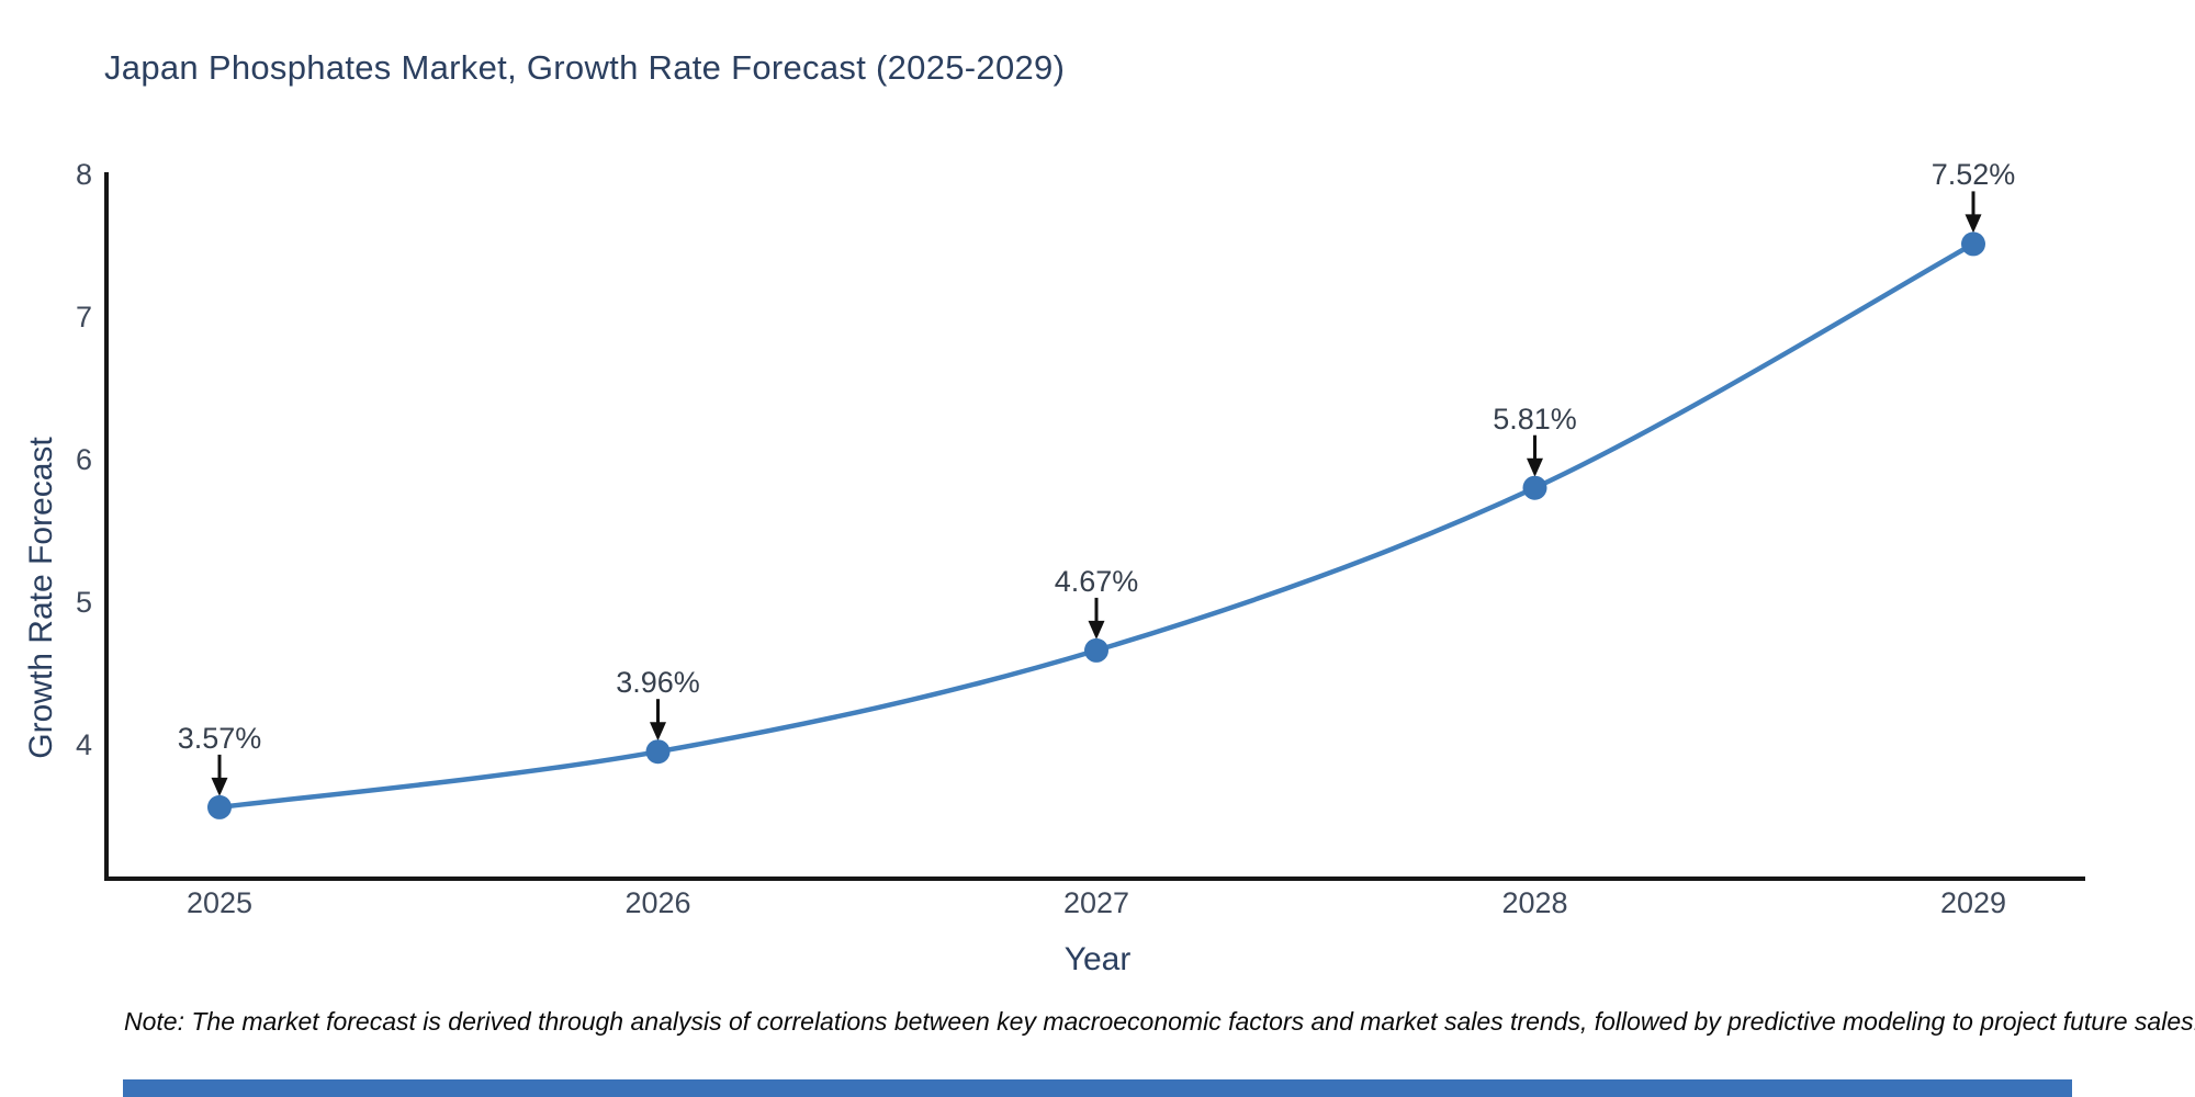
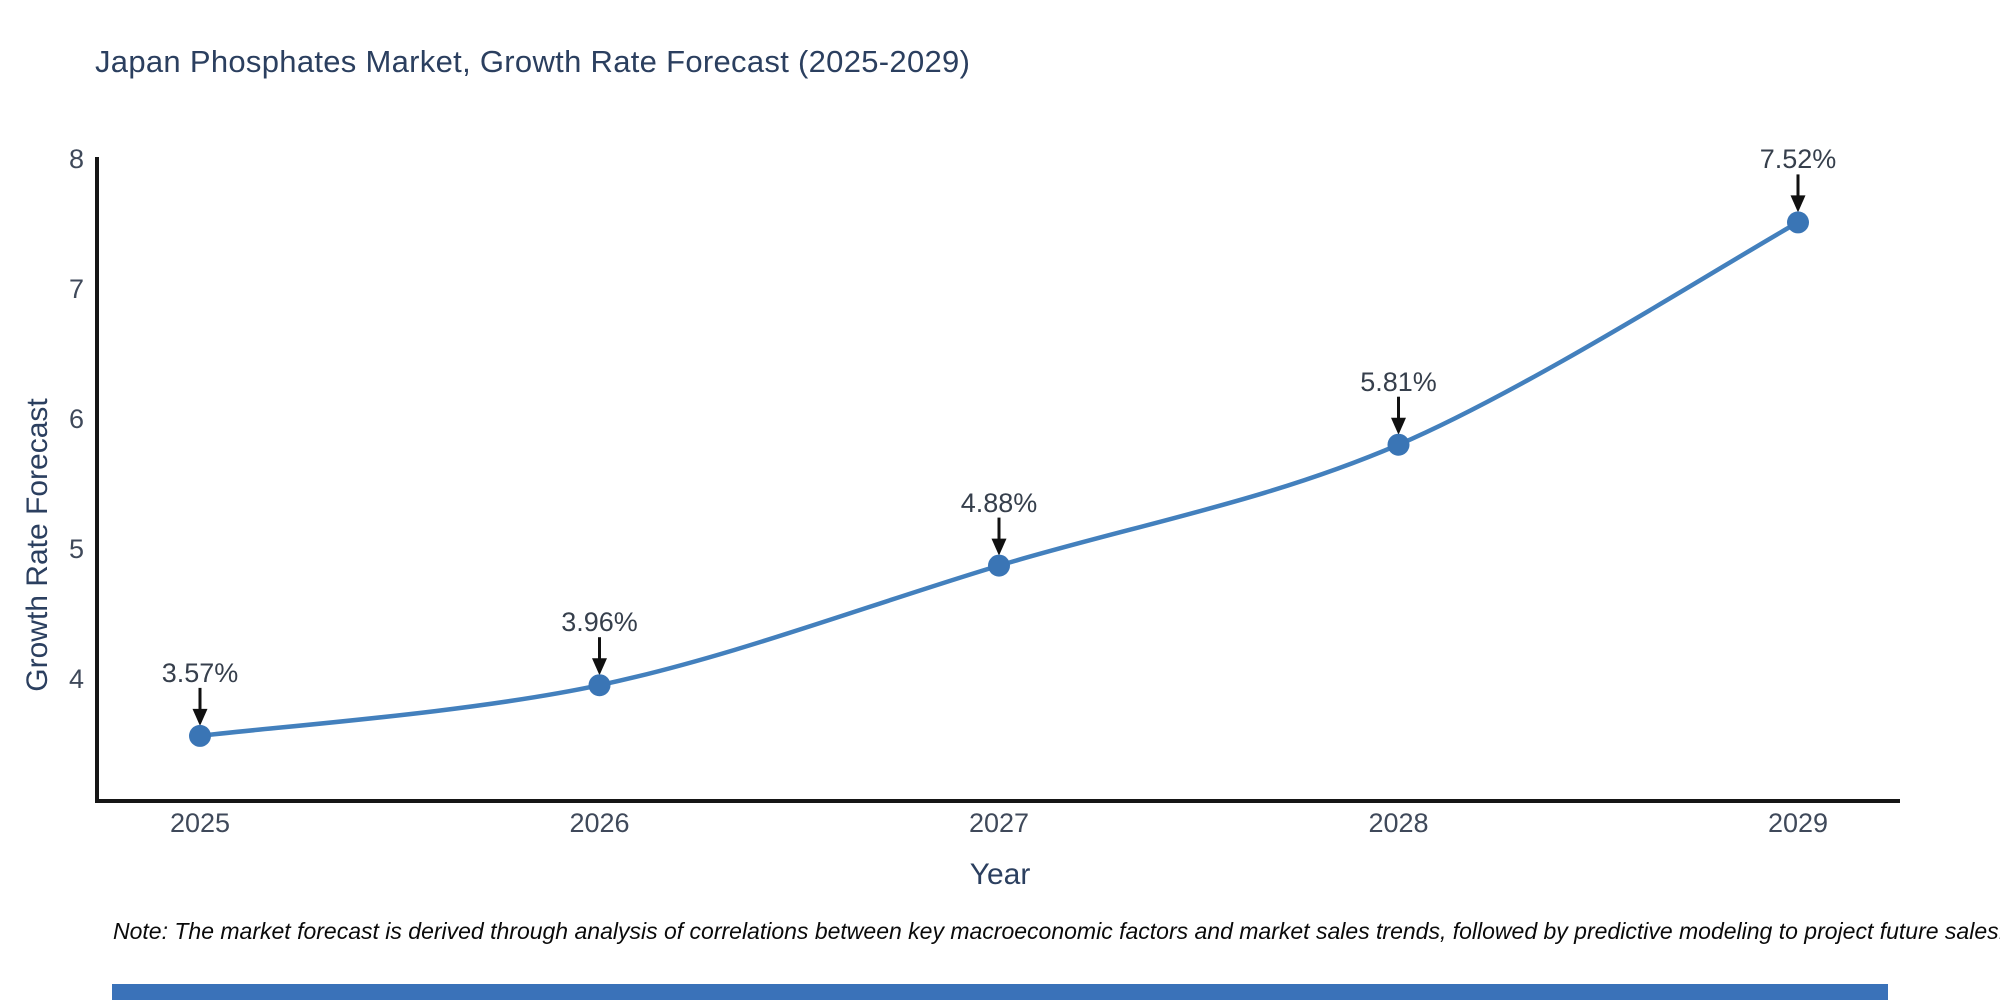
2027: 4.67% -> 4.88%
